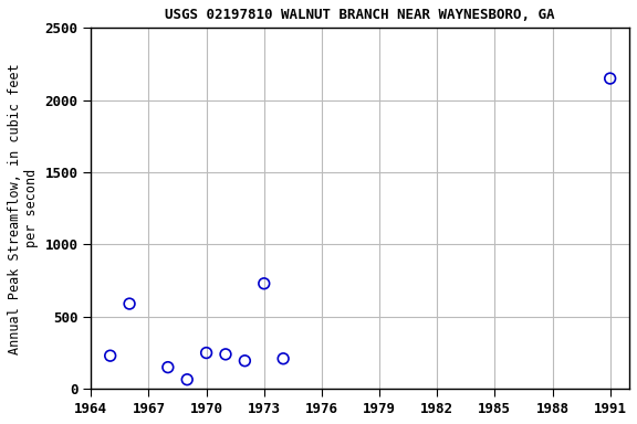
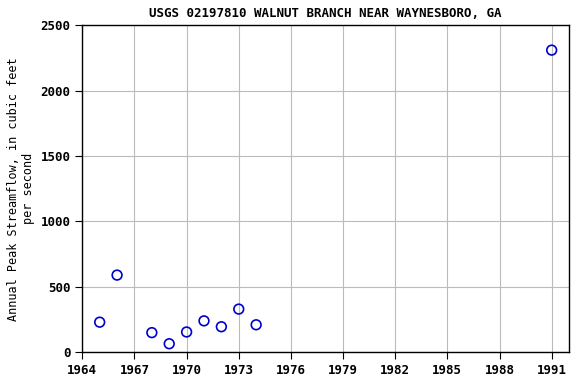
1970: 250 -> 160
1973: 730 -> 330
1991: 2150 -> 2310
